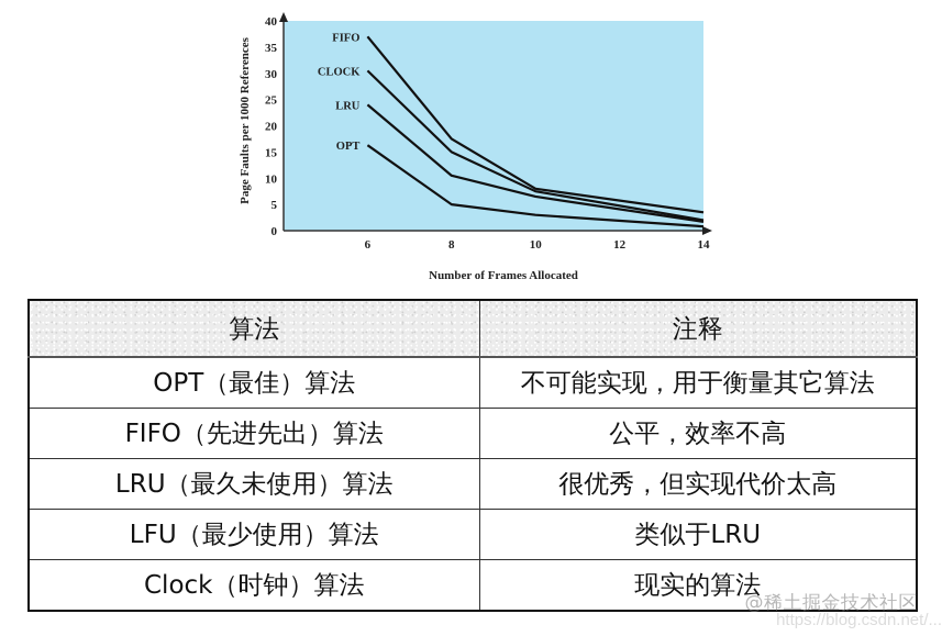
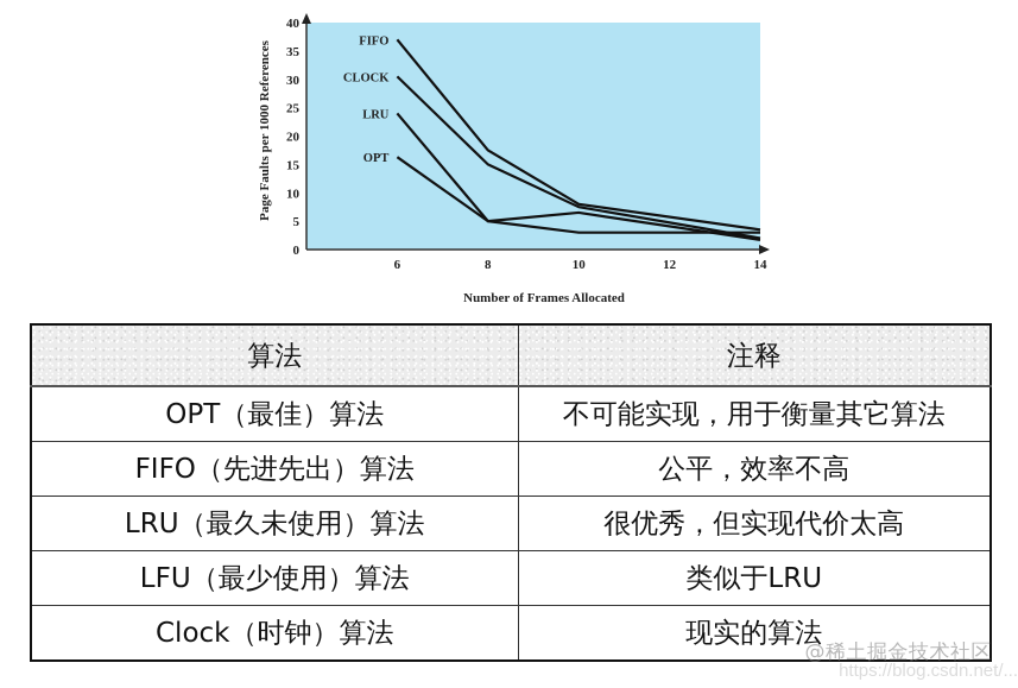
LRU/8: 10 -> 5
OPT/14: 1 -> 3
